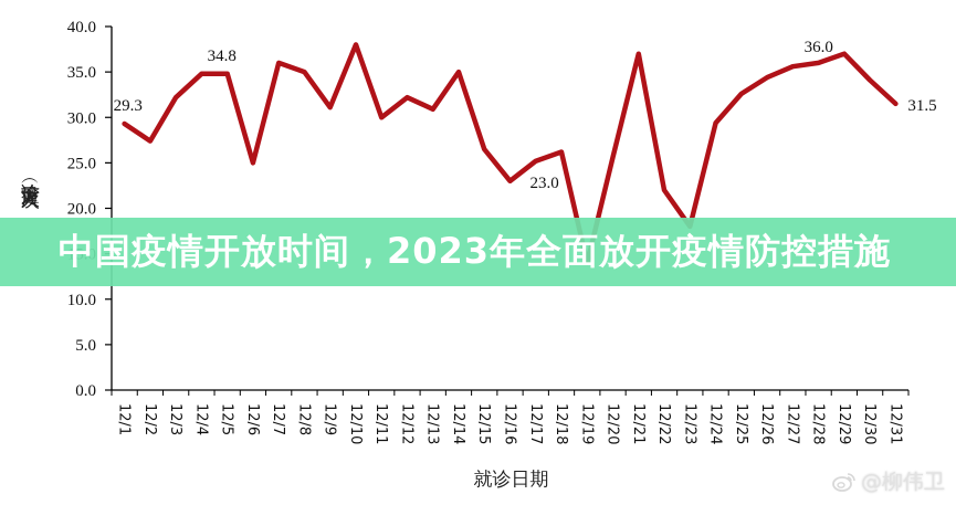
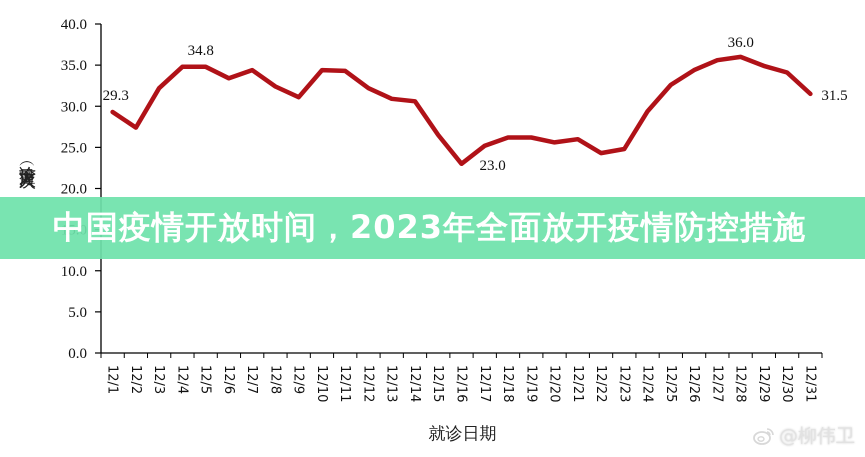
12/6: 25 -> 33
12/7: 36 -> 34
12/8: 35 -> 32
12/10: 38 -> 34
12/11: 30 -> 34
12/14: 35 -> 31
12/19: 14 -> 26
12/21: 37 -> 26
12/22: 22 -> 24
12/23: 18 -> 25
12/29: 37 -> 35
